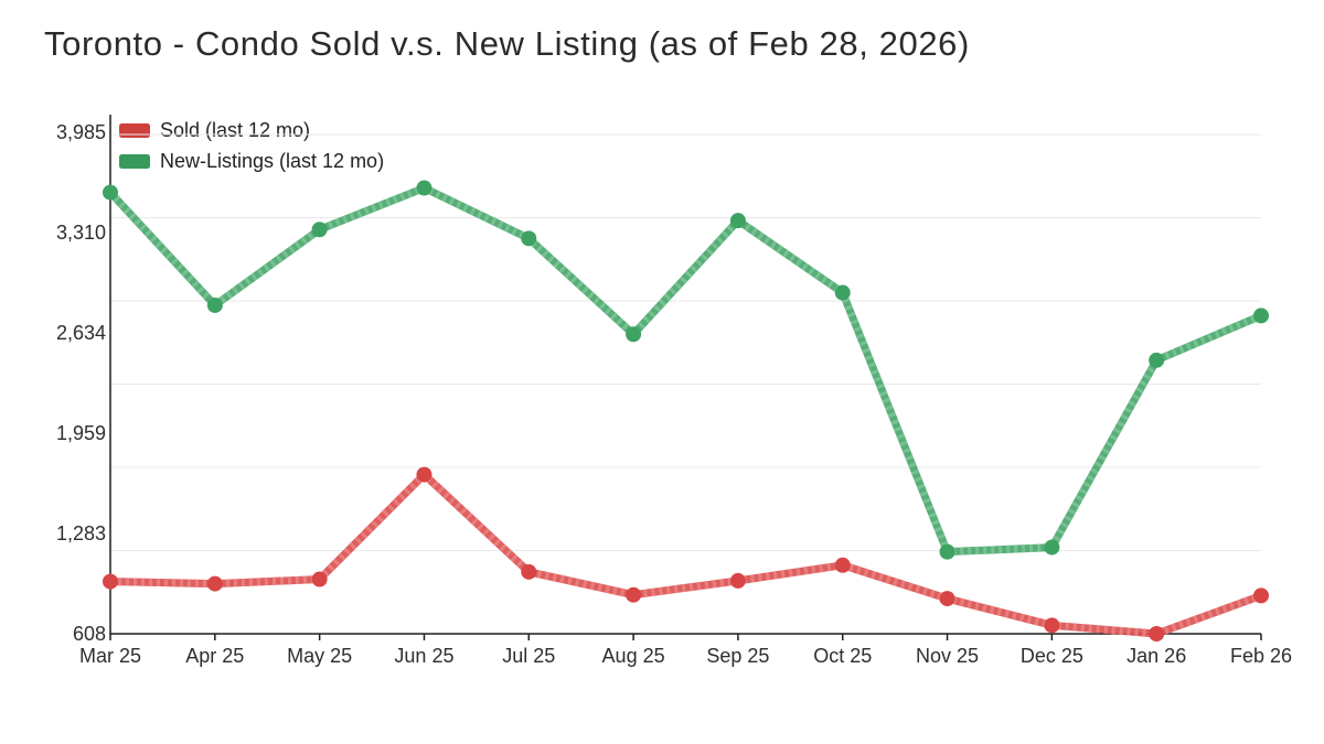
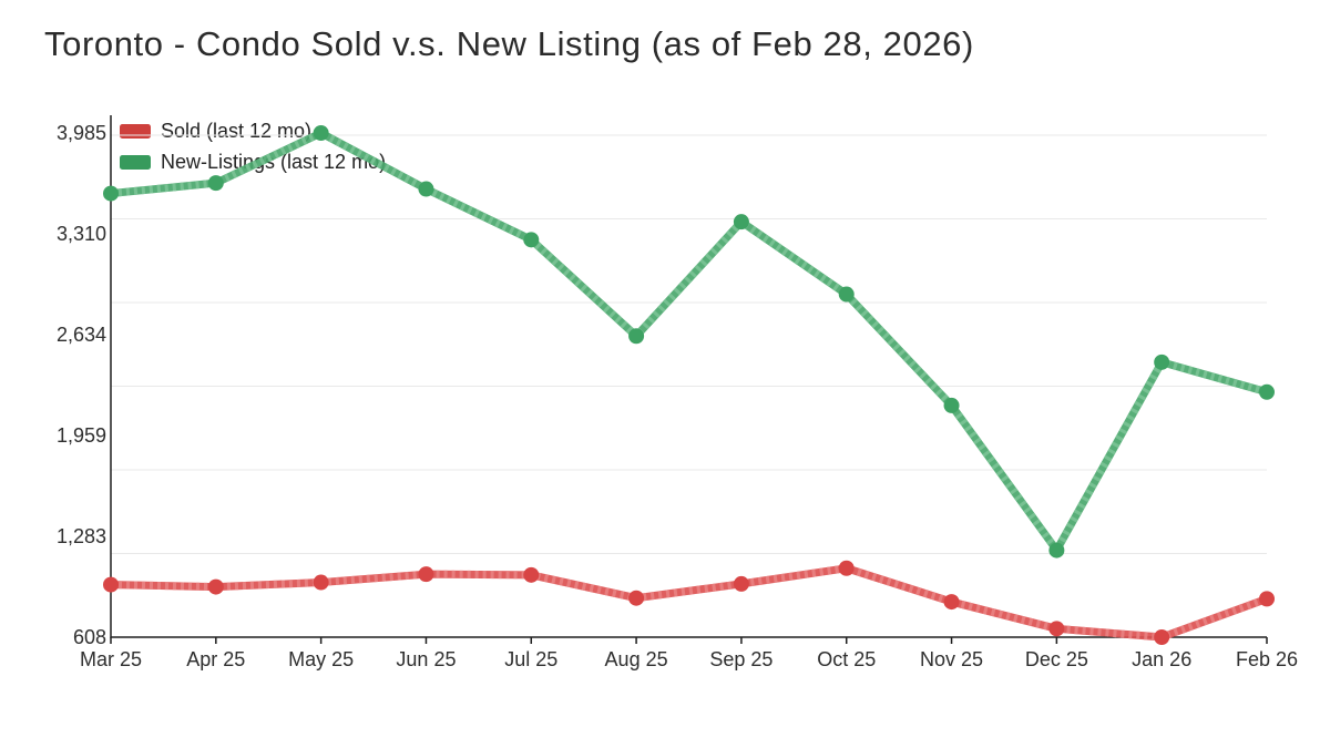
New-Listings (last 12 mo)/Apr 25: 2820 -> 3650
New-Listings (last 12 mo)/May 25: 3330 -> 3980
Sold (last 12 mo)/Jun 25: 1680 -> 1030
New-Listings (last 12 mo)/Nov 25: 1160 -> 2160
New-Listings (last 12 mo)/Feb 26: 2750 -> 2250
